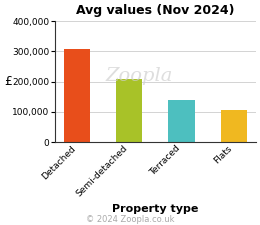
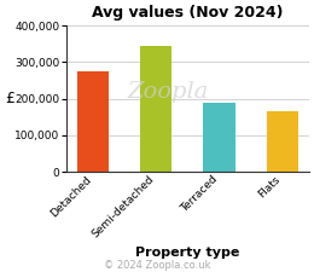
Detached: 308,000 -> 275,000
Semi-detached: 208,000 -> 345,000
Terraced: 140,000 -> 190,000
Flats: 108,000 -> 165,000
